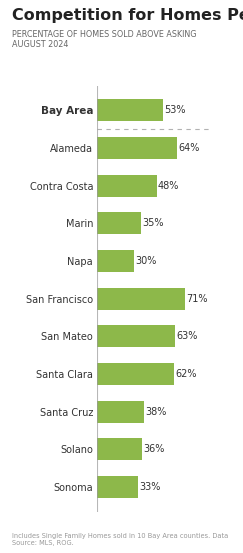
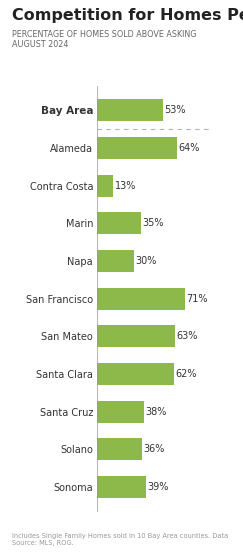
Contra Costa: 48% -> 13%
Sonoma: 33% -> 39%
